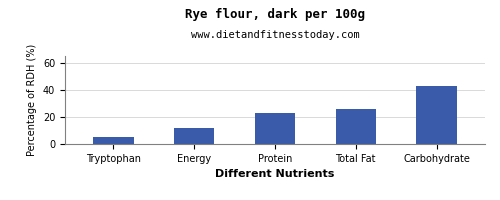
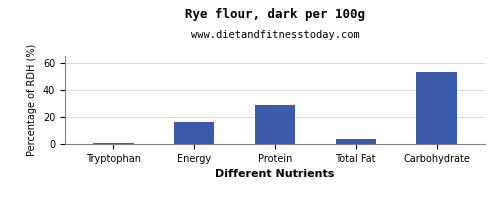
Tryptophan: 5 -> 0
Energy: 12 -> 16
Protein: 23 -> 28
Total Fat: 26 -> 4
Carbohydrate: 43 -> 53
